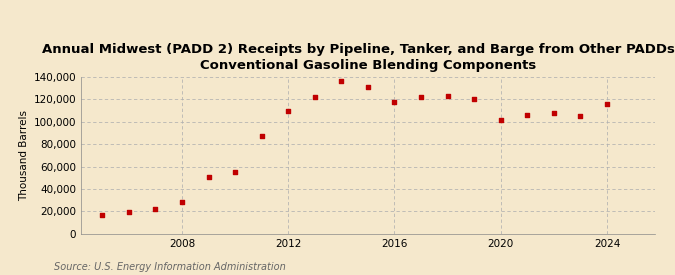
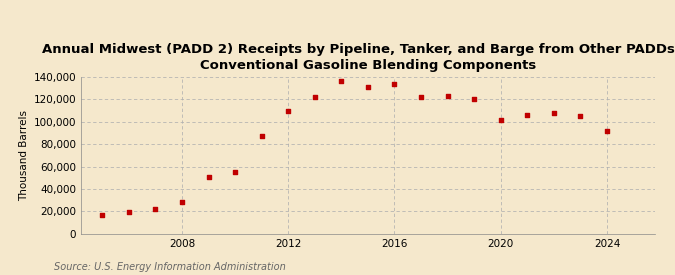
2016: 118,000 -> 134,000
2024: 116,000 -> 92,000
